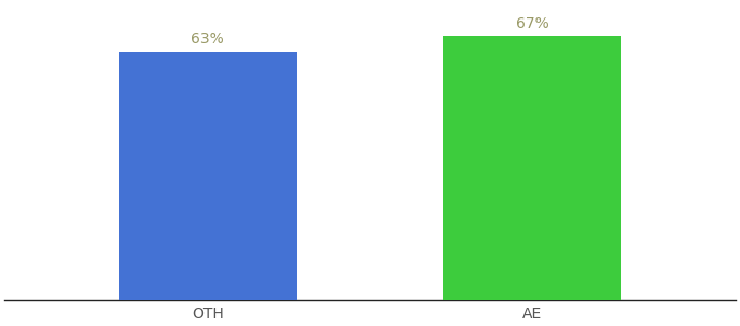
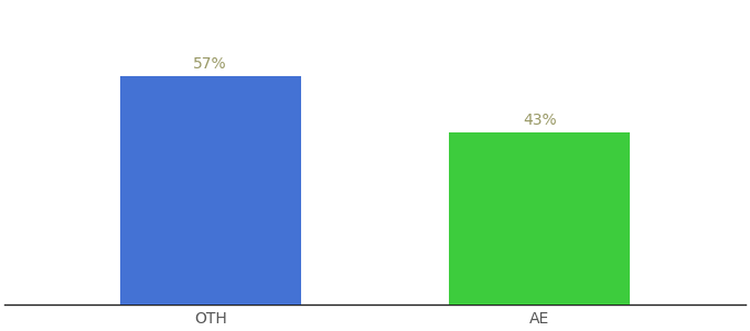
OTH: 63% -> 57%
AE: 67% -> 43%
